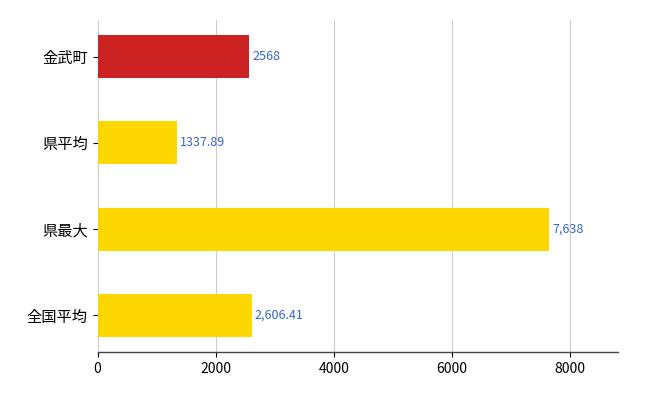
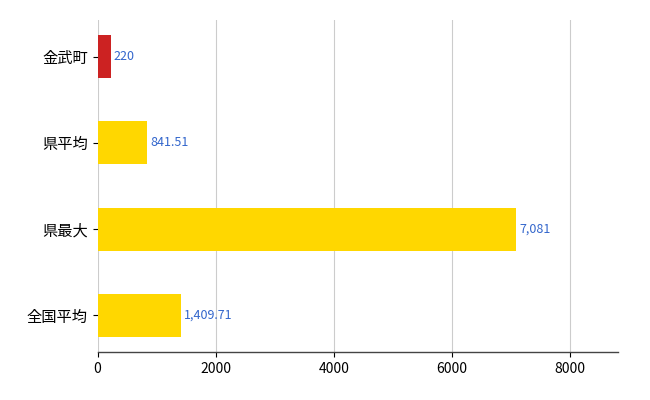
金武町: 2568 -> 220
県平均: 1337.89 -> 841.51
県最大: 7,638 -> 7,081
全国平均: 2,606.41 -> 1,409.71
